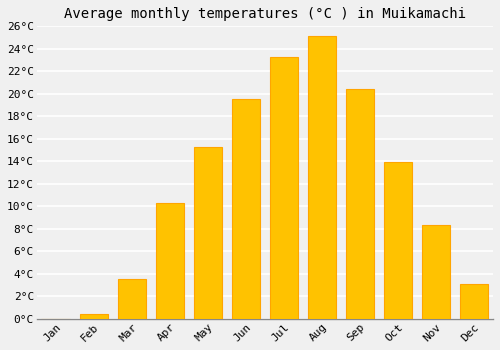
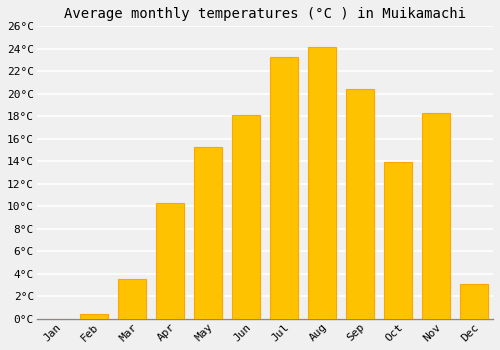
Jun: 19.5°C -> 18.1°C
Aug: 25.1°C -> 24.2°C
Nov: 8.3°C -> 18.3°C
